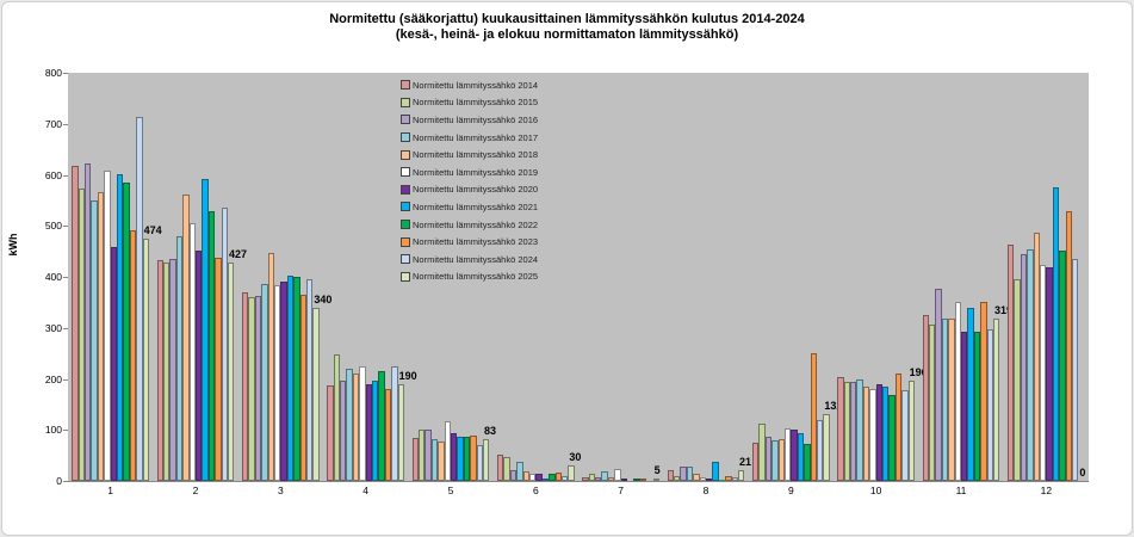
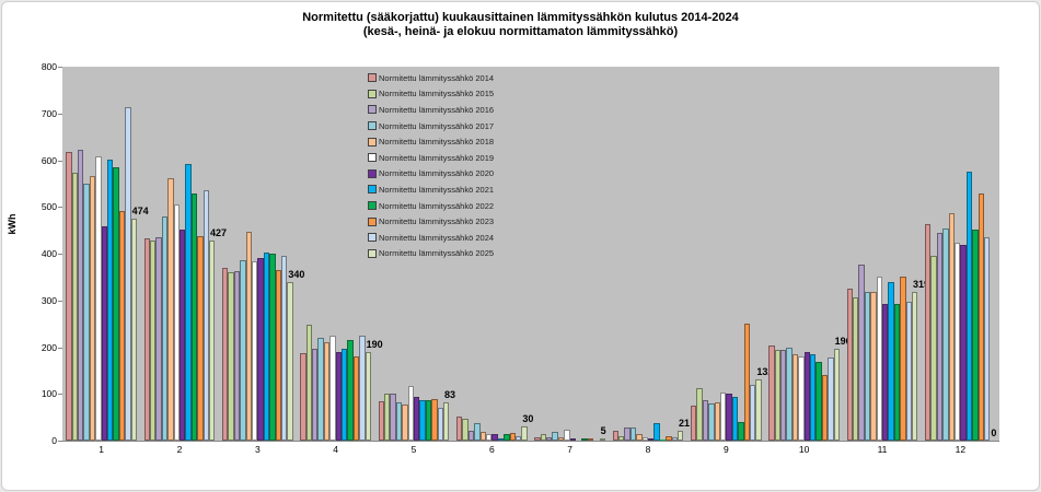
Normitettu lämmityssähkö 2022/9: 70 -> 40
Normitettu lämmityssähkö 2023/10: 210 -> 140
